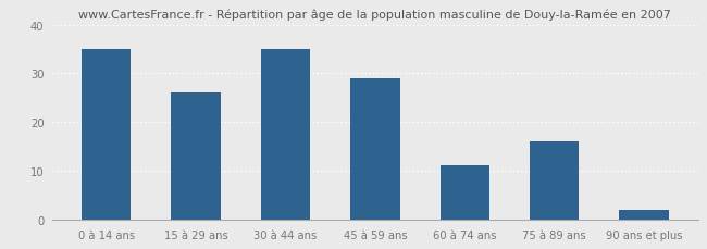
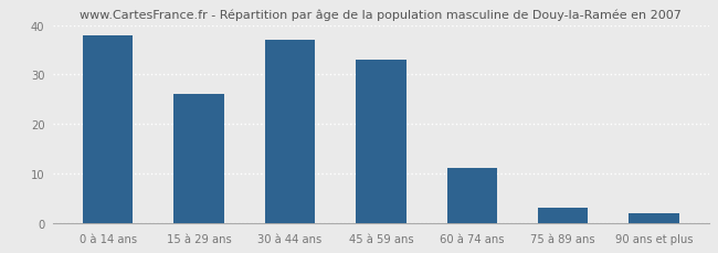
0 à 14 ans: 35 -> 38
30 à 44 ans: 35 -> 37
45 à 59 ans: 29 -> 33
75 à 89 ans: 16 -> 3
